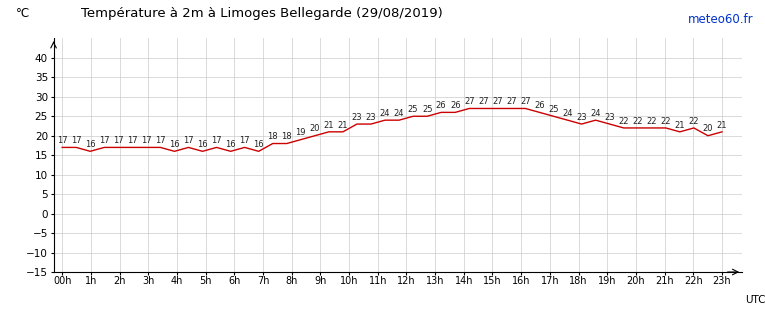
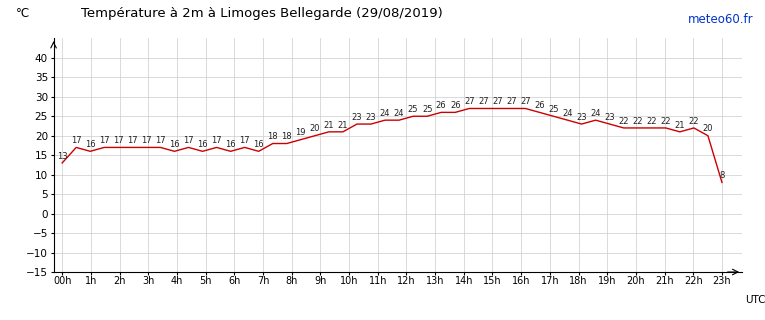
00h: 17 -> 13
23h: 21 -> 8
